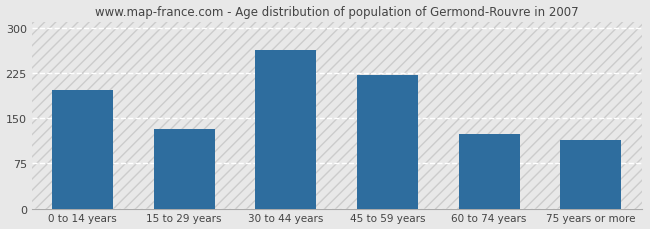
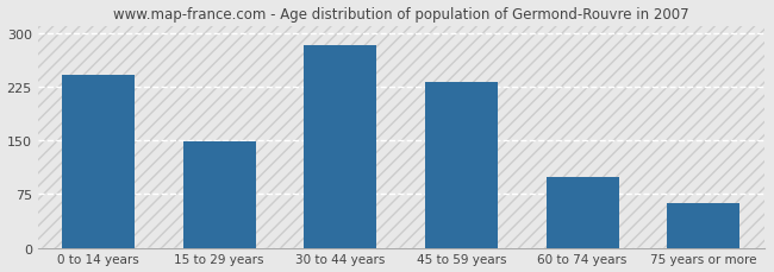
0 to 14 years: 196 -> 242
15 to 29 years: 132 -> 148
30 to 44 years: 262 -> 282
45 to 59 years: 222 -> 232
60 to 74 years: 124 -> 98
75 years or more: 114 -> 62
